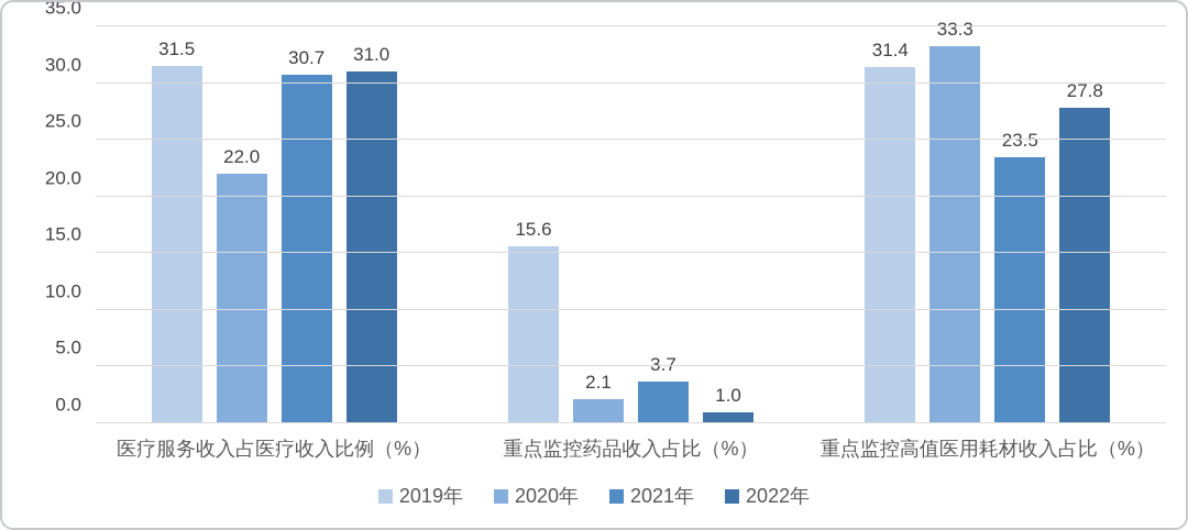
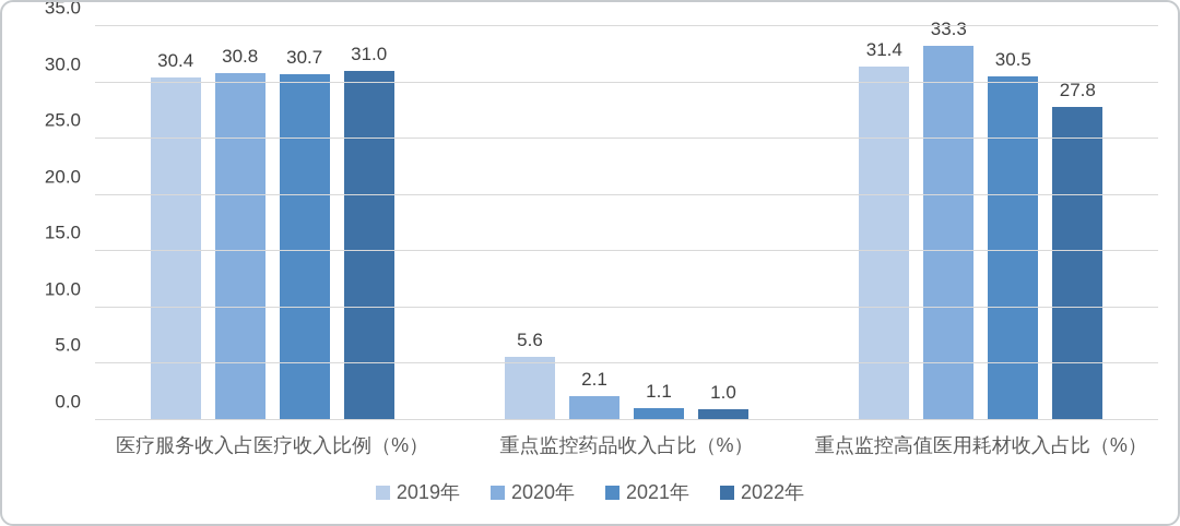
2019年/医疗服务收入占医疗收入比例（%）: 31.5 -> 30.4
2020年/医疗服务收入占医疗收入比例（%）: 22.0 -> 30.8
2019年/重点监控药品收入占比（%）: 15.6 -> 5.6
2021年/重点监控药品收入占比（%）: 3.7 -> 1.1
2021年/重点监控高值医用耗材收入占比（%）: 23.5 -> 30.5
